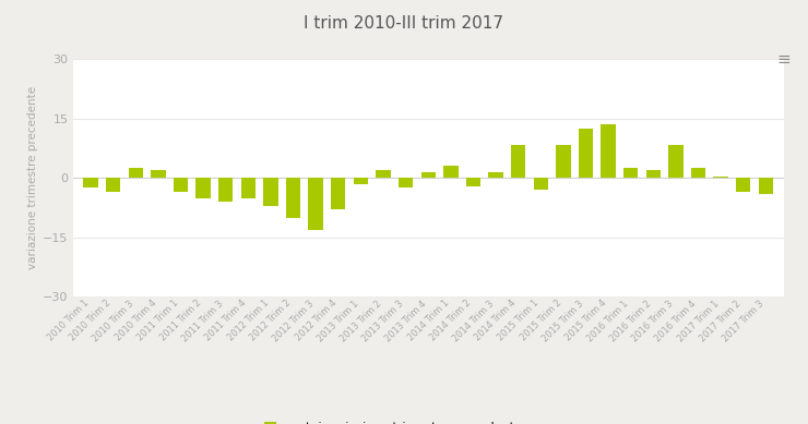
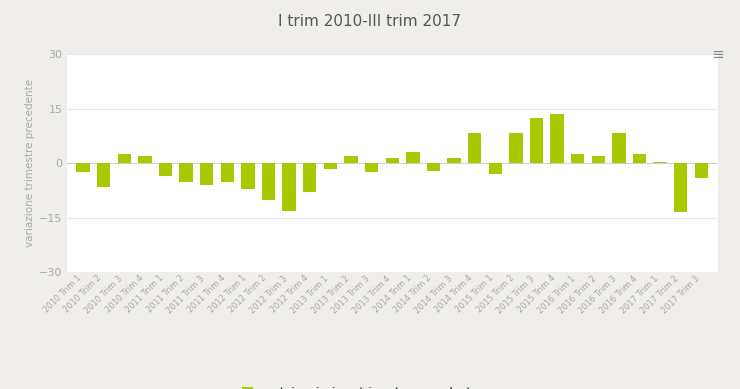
2010 Trim 2: -3.5 -> -6.5
2017 Trim 2: -3.5 -> -13.5
